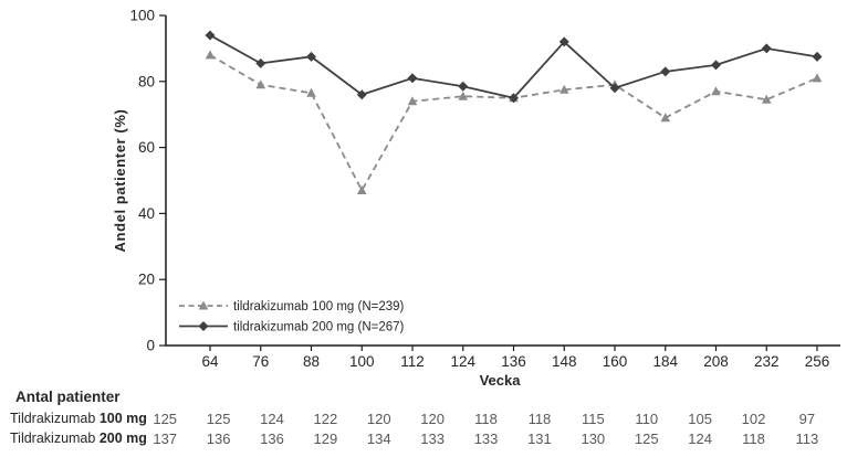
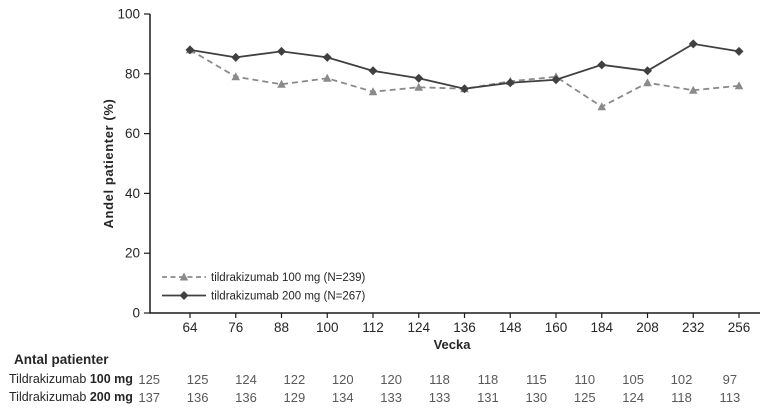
tildrakizumab 200 mg (N=267)/64: 94 -> 88
tildrakizumab 100 mg (N=239)/100: 47 -> 78
tildrakizumab 200 mg (N=267)/100: 76 -> 86
tildrakizumab 200 mg (N=267)/148: 92 -> 77
tildrakizumab 200 mg (N=267)/208: 85 -> 81
tildrakizumab 100 mg (N=239)/256: 81 -> 76
